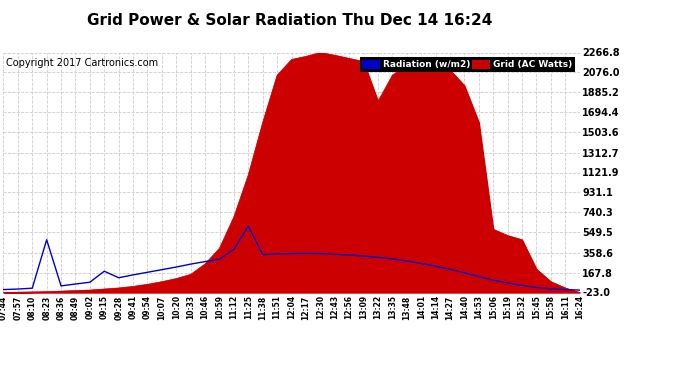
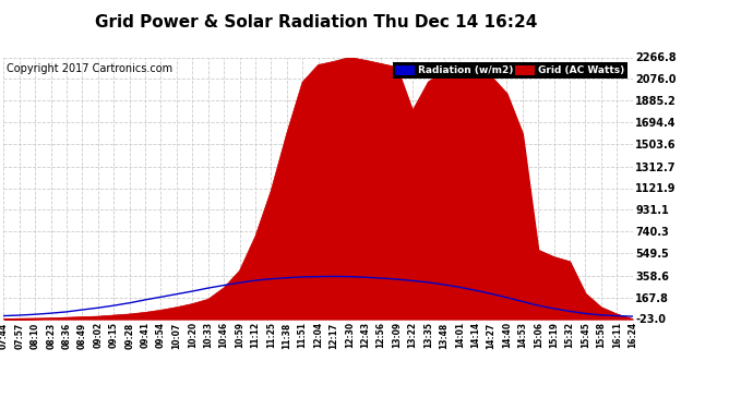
Radiation (w/m2)/08:23: 480 -> 30
Radiation (w/m2)/09:15: 180 -> 100
Radiation (w/m2)/11:12: 390 -> 320
Radiation (w/m2)/11:25: 610 -> 330
